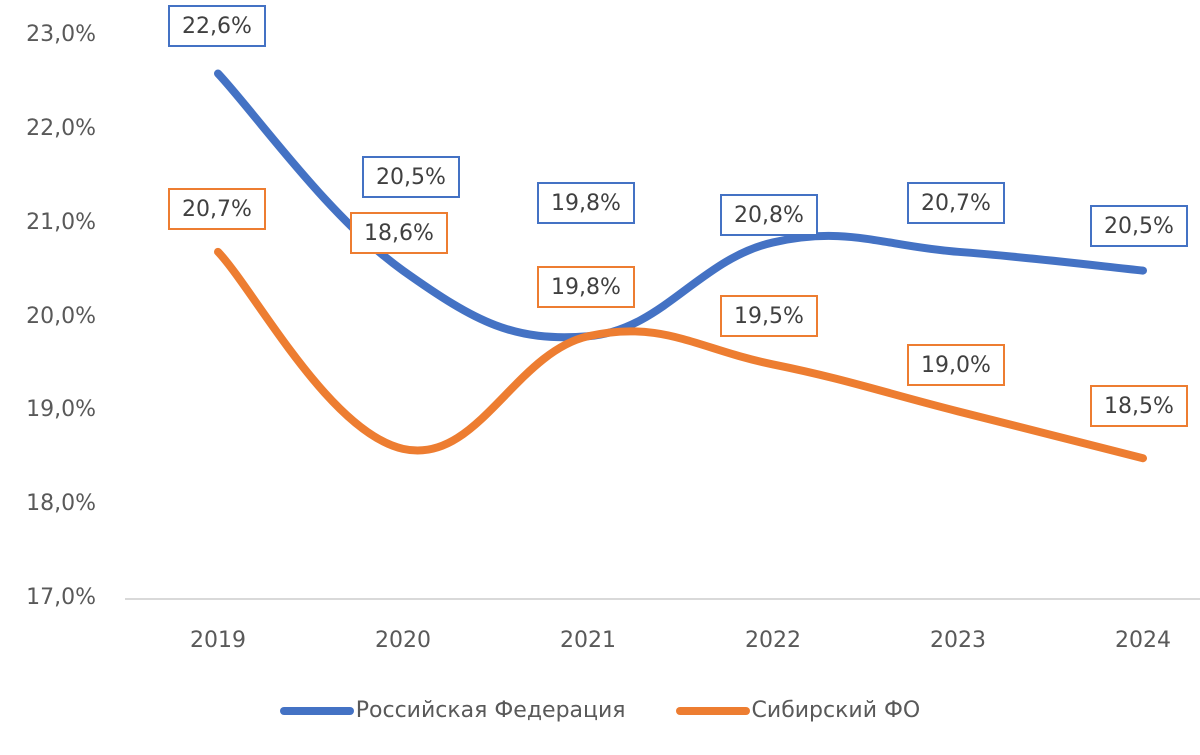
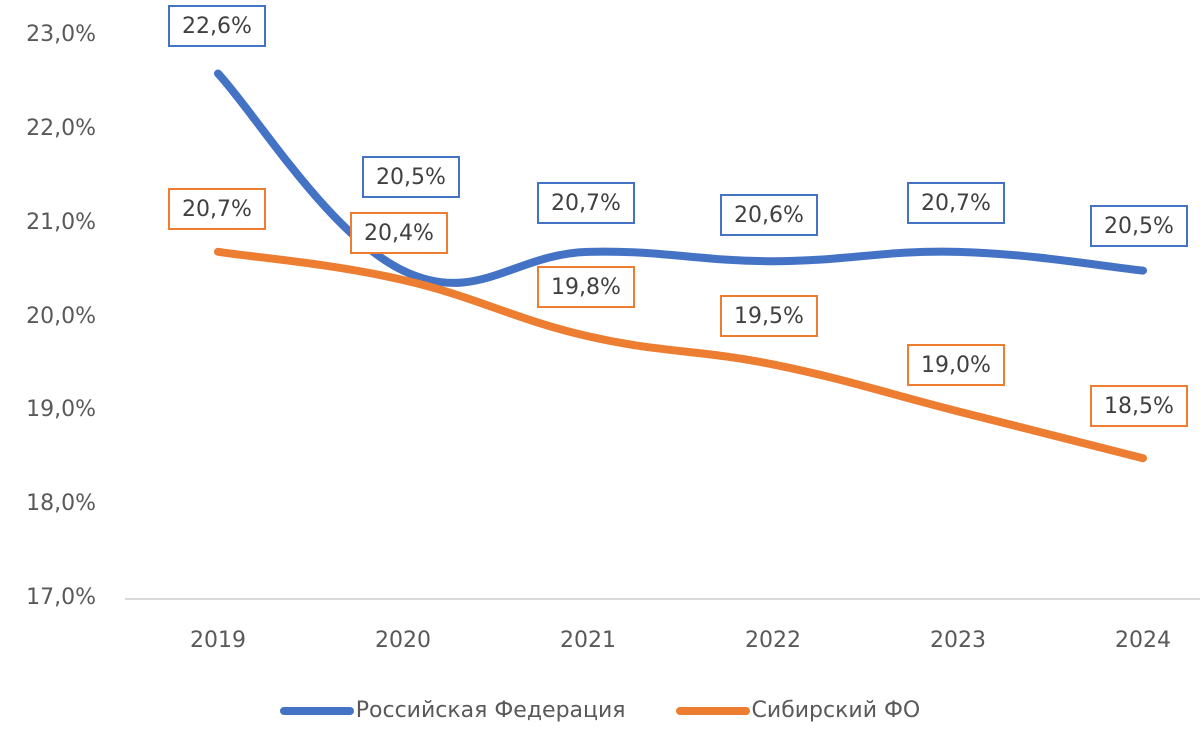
Сибирский ФО/2020: 18,6% -> 20,4%
Российская Федерация/2021: 19,8% -> 20,7%
Российская Федерация/2022: 20,8% -> 20,6%
